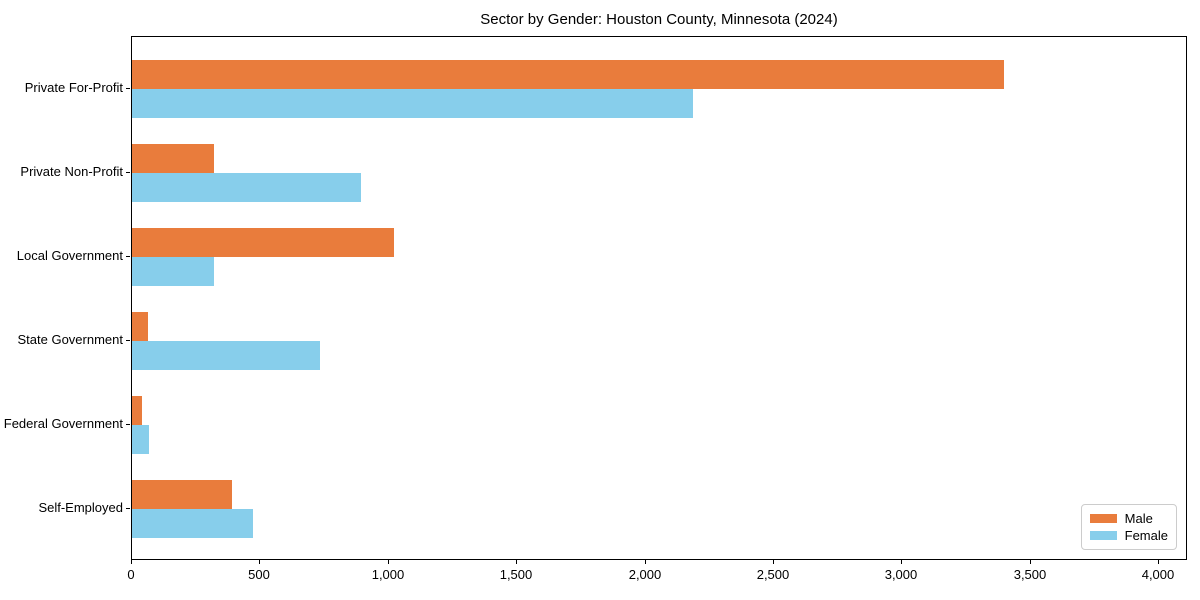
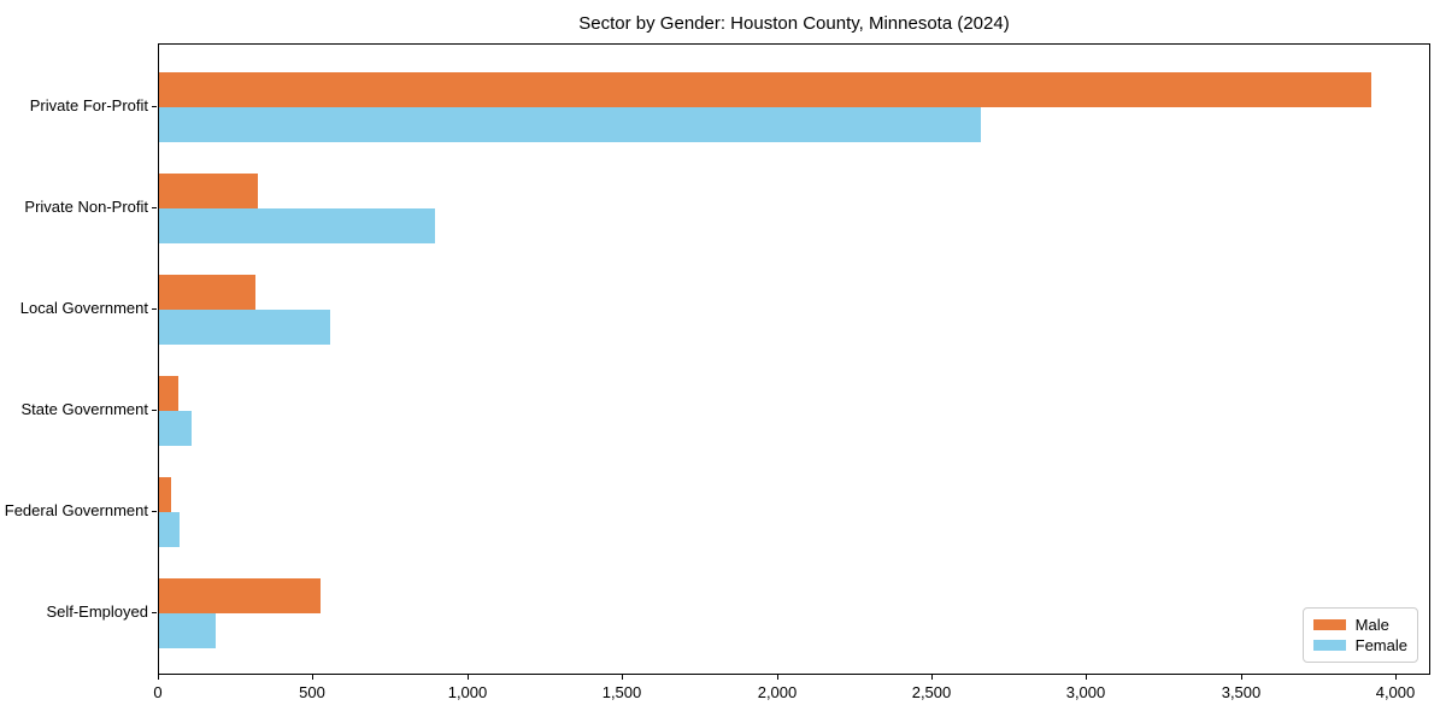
Male/Private For-Profit: 3390 -> 3910
Female/Private For-Profit: 2180 -> 2650
Male/Local Government: 1020 -> 310
Female/Local Government: 320 -> 550
Female/State Government: 730 -> 110
Male/Self-Employed: 390 -> 520
Female/Self-Employed: 470 -> 180
